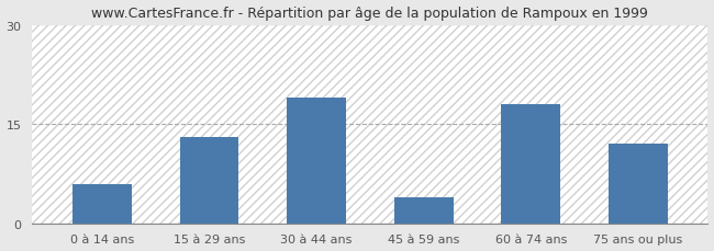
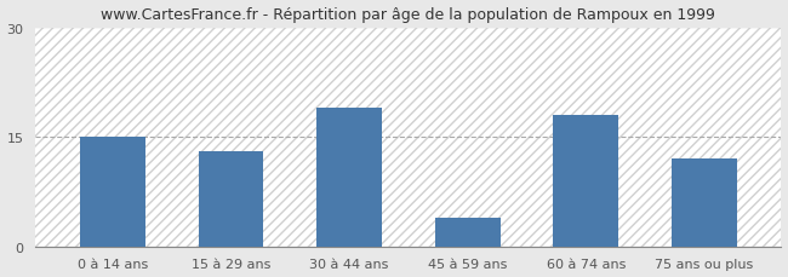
0 à 14 ans: 6 -> 15
